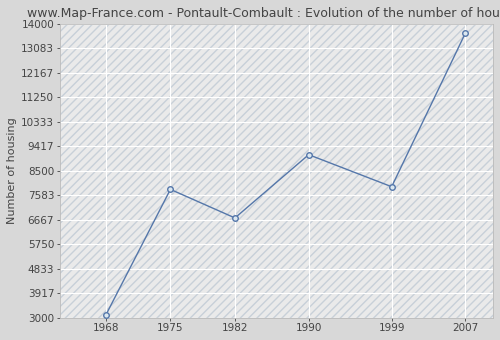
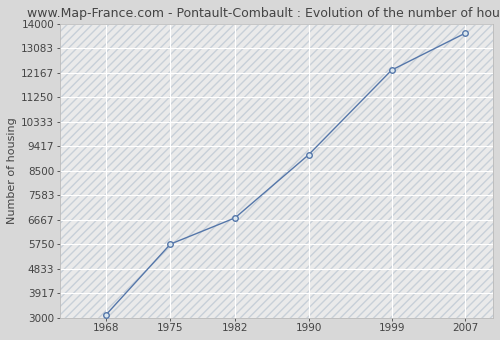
1975: 7800 -> 5750
1999: 7900 -> 12270
